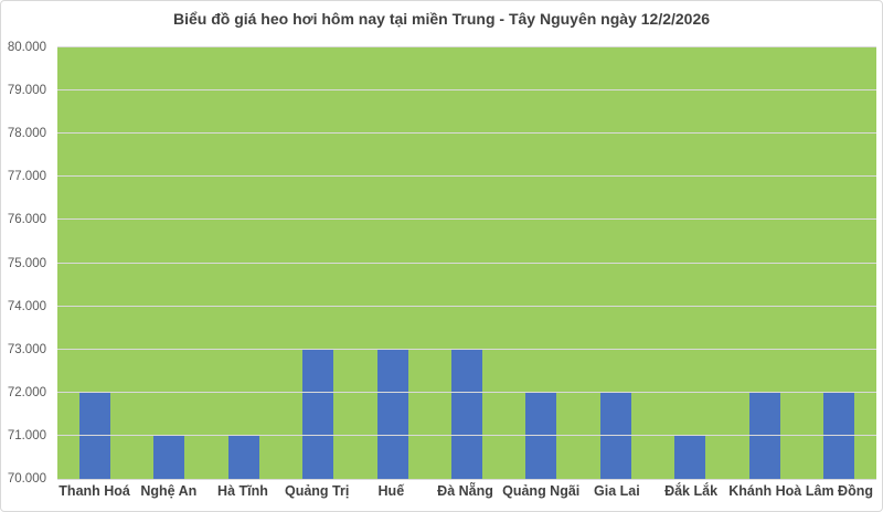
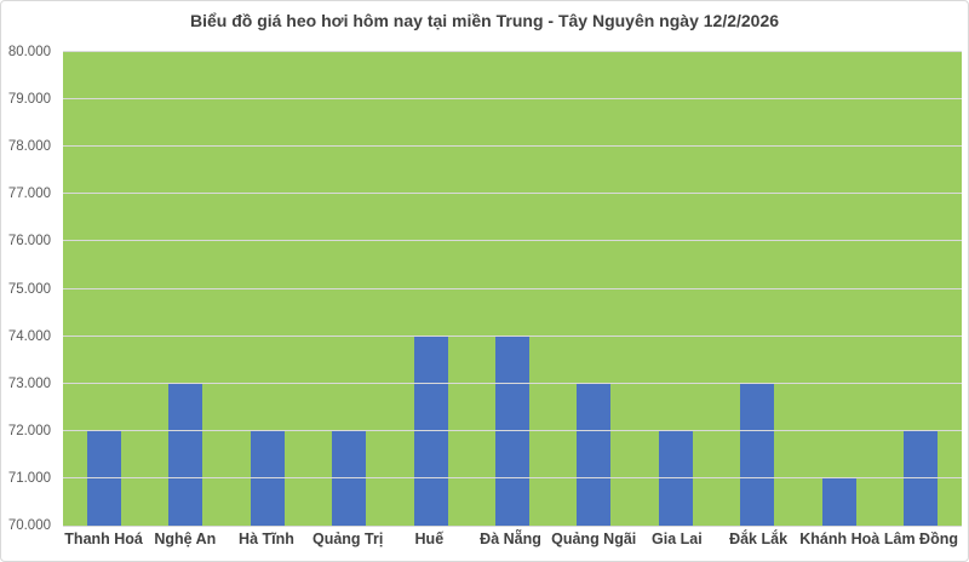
Nghệ An: 71000 -> 73000
Hà Tĩnh: 71000 -> 72000
Quảng Trị: 73000 -> 72000
Huế: 73000 -> 74000
Đà Nẵng: 73000 -> 74000
Quảng Ngãi: 72000 -> 73000
Đắk Lắk: 71000 -> 73000
Khánh Hoà: 72000 -> 71000
